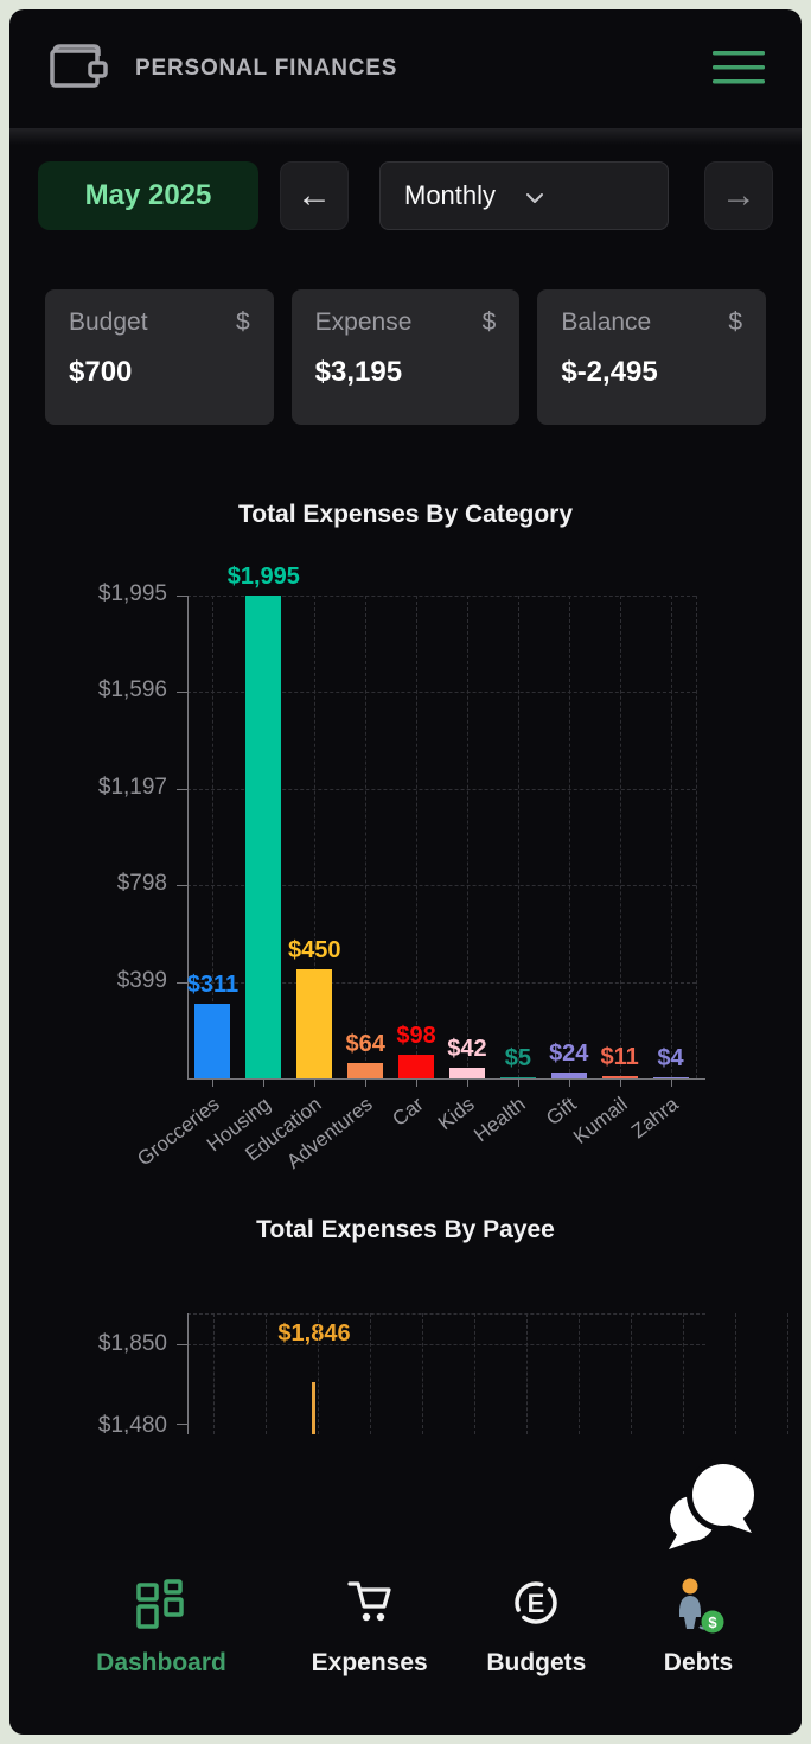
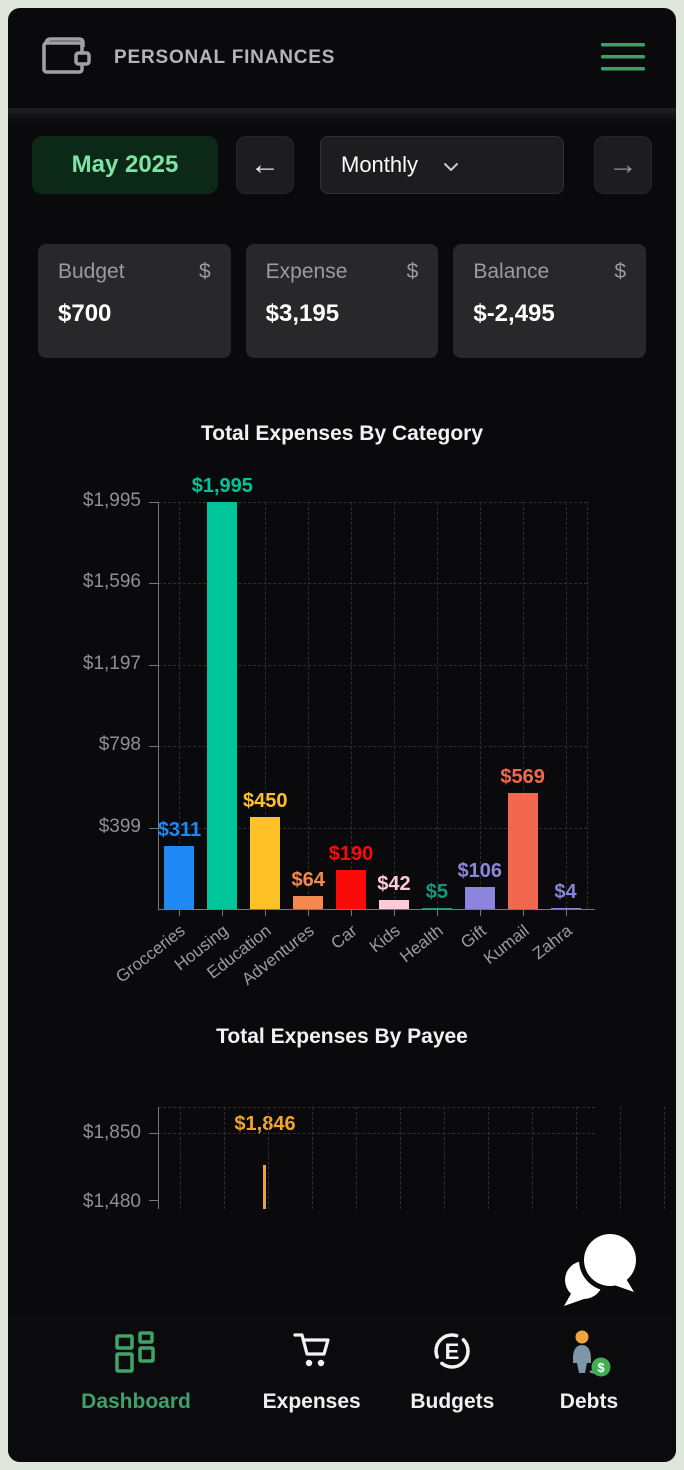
Total Expenses By Category/Car: $98 -> $190
Total Expenses By Category/Gift: $24 -> $106
Total Expenses By Category/Kumail: $11 -> $569
